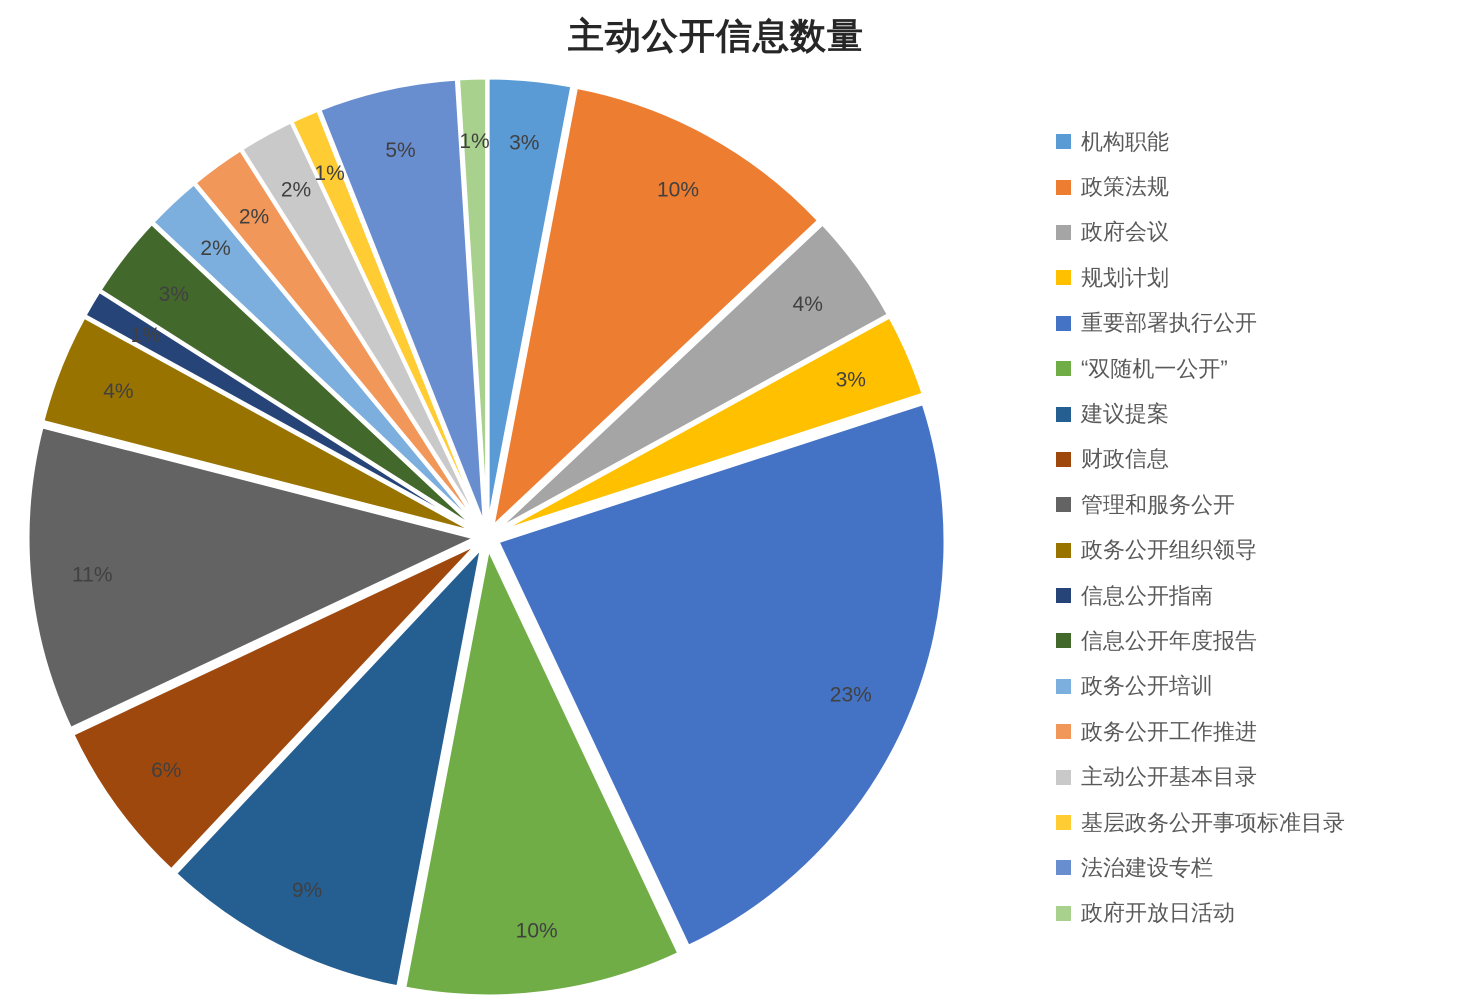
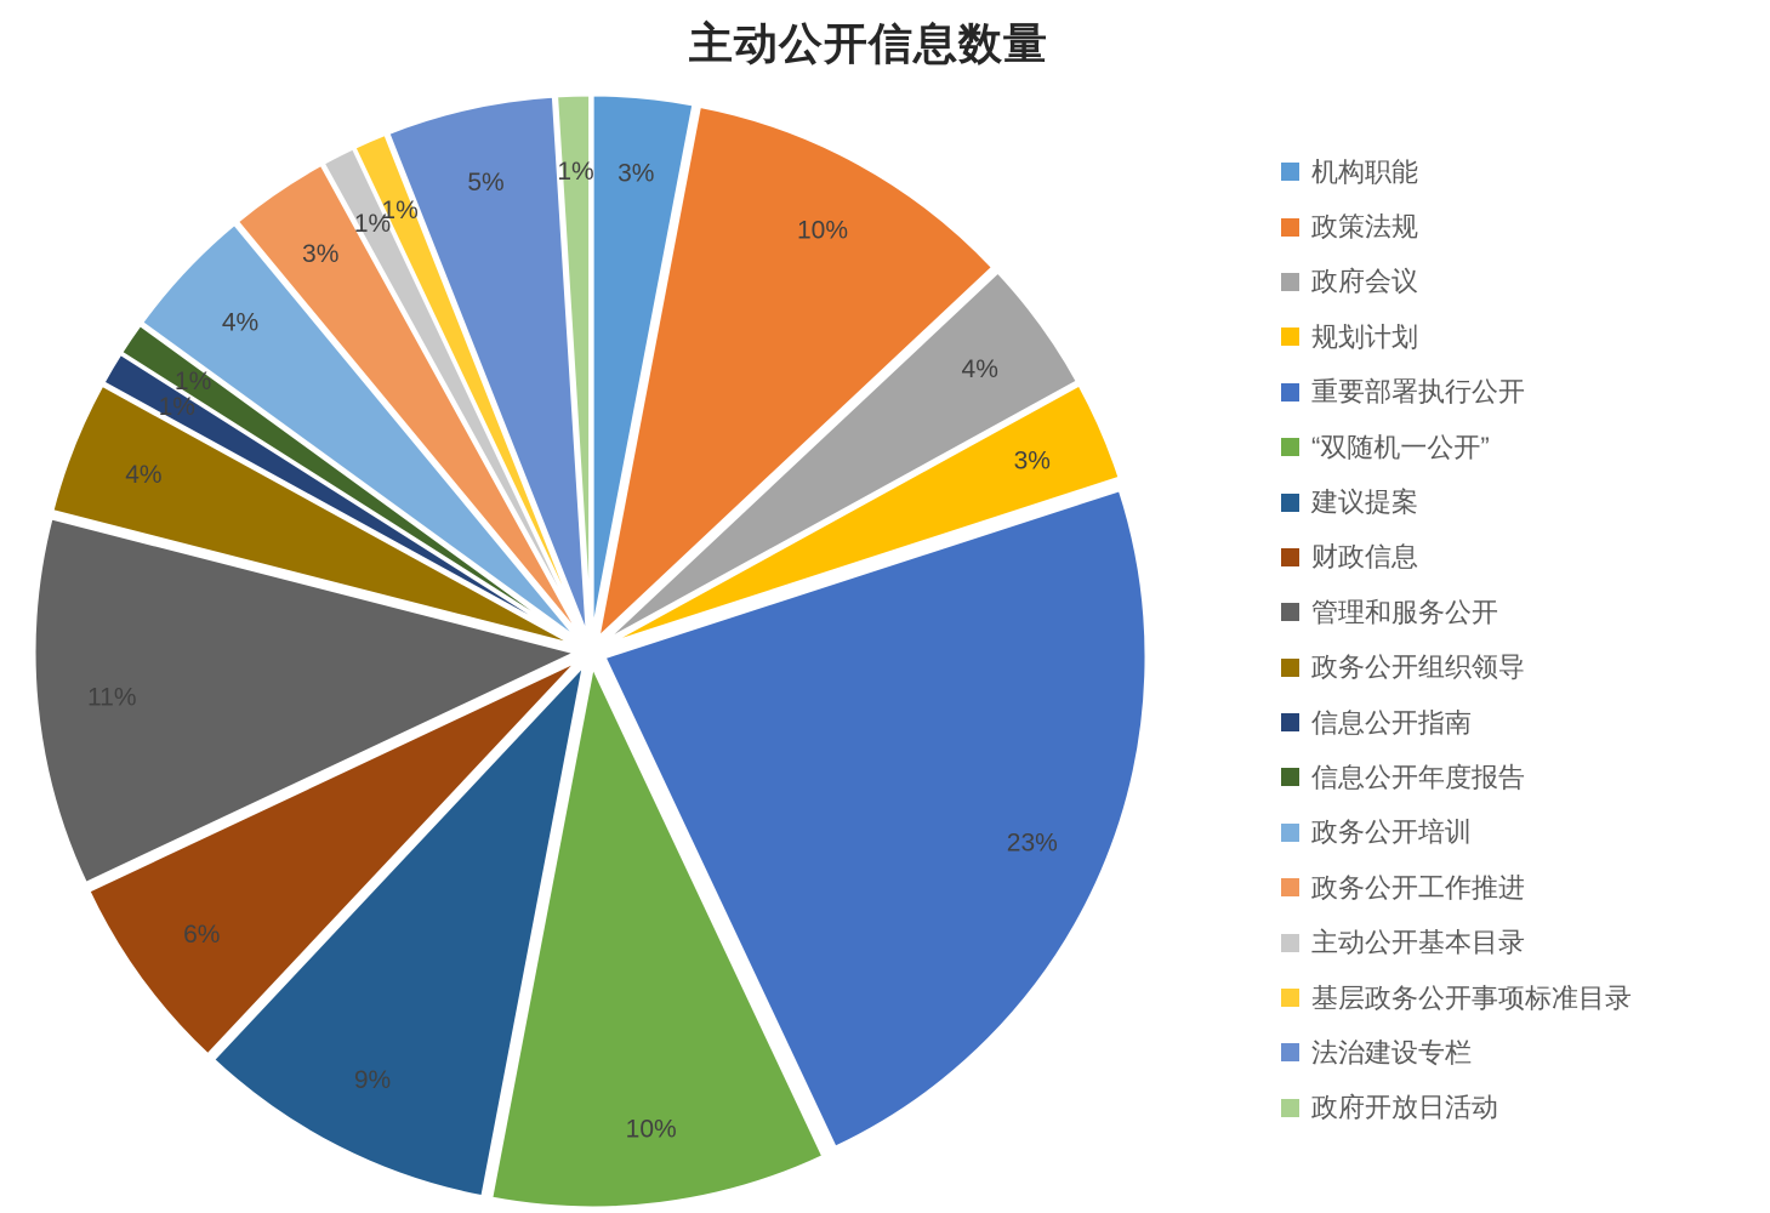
信息公开年度报告: 3% -> 1%
政务公开培训: 2% -> 4%
政务公开工作推进: 2% -> 3%
主动公开基本目录: 2% -> 1%
